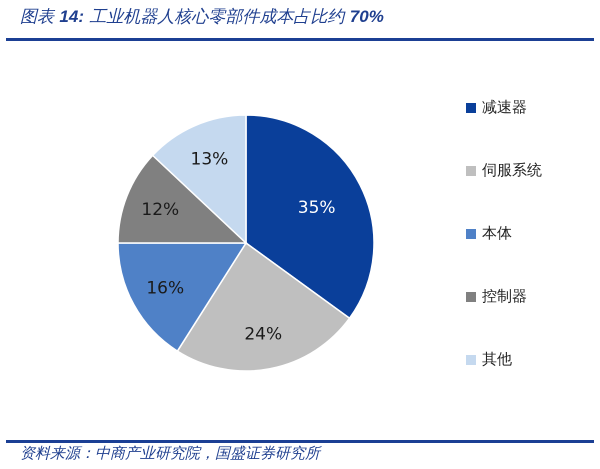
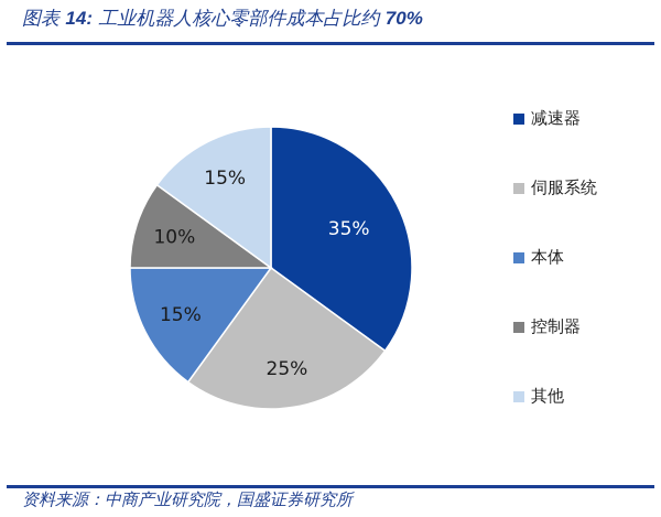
伺服系统: 24% -> 25%
本体: 16% -> 15%
控制器: 12% -> 10%
其他: 13% -> 15%
